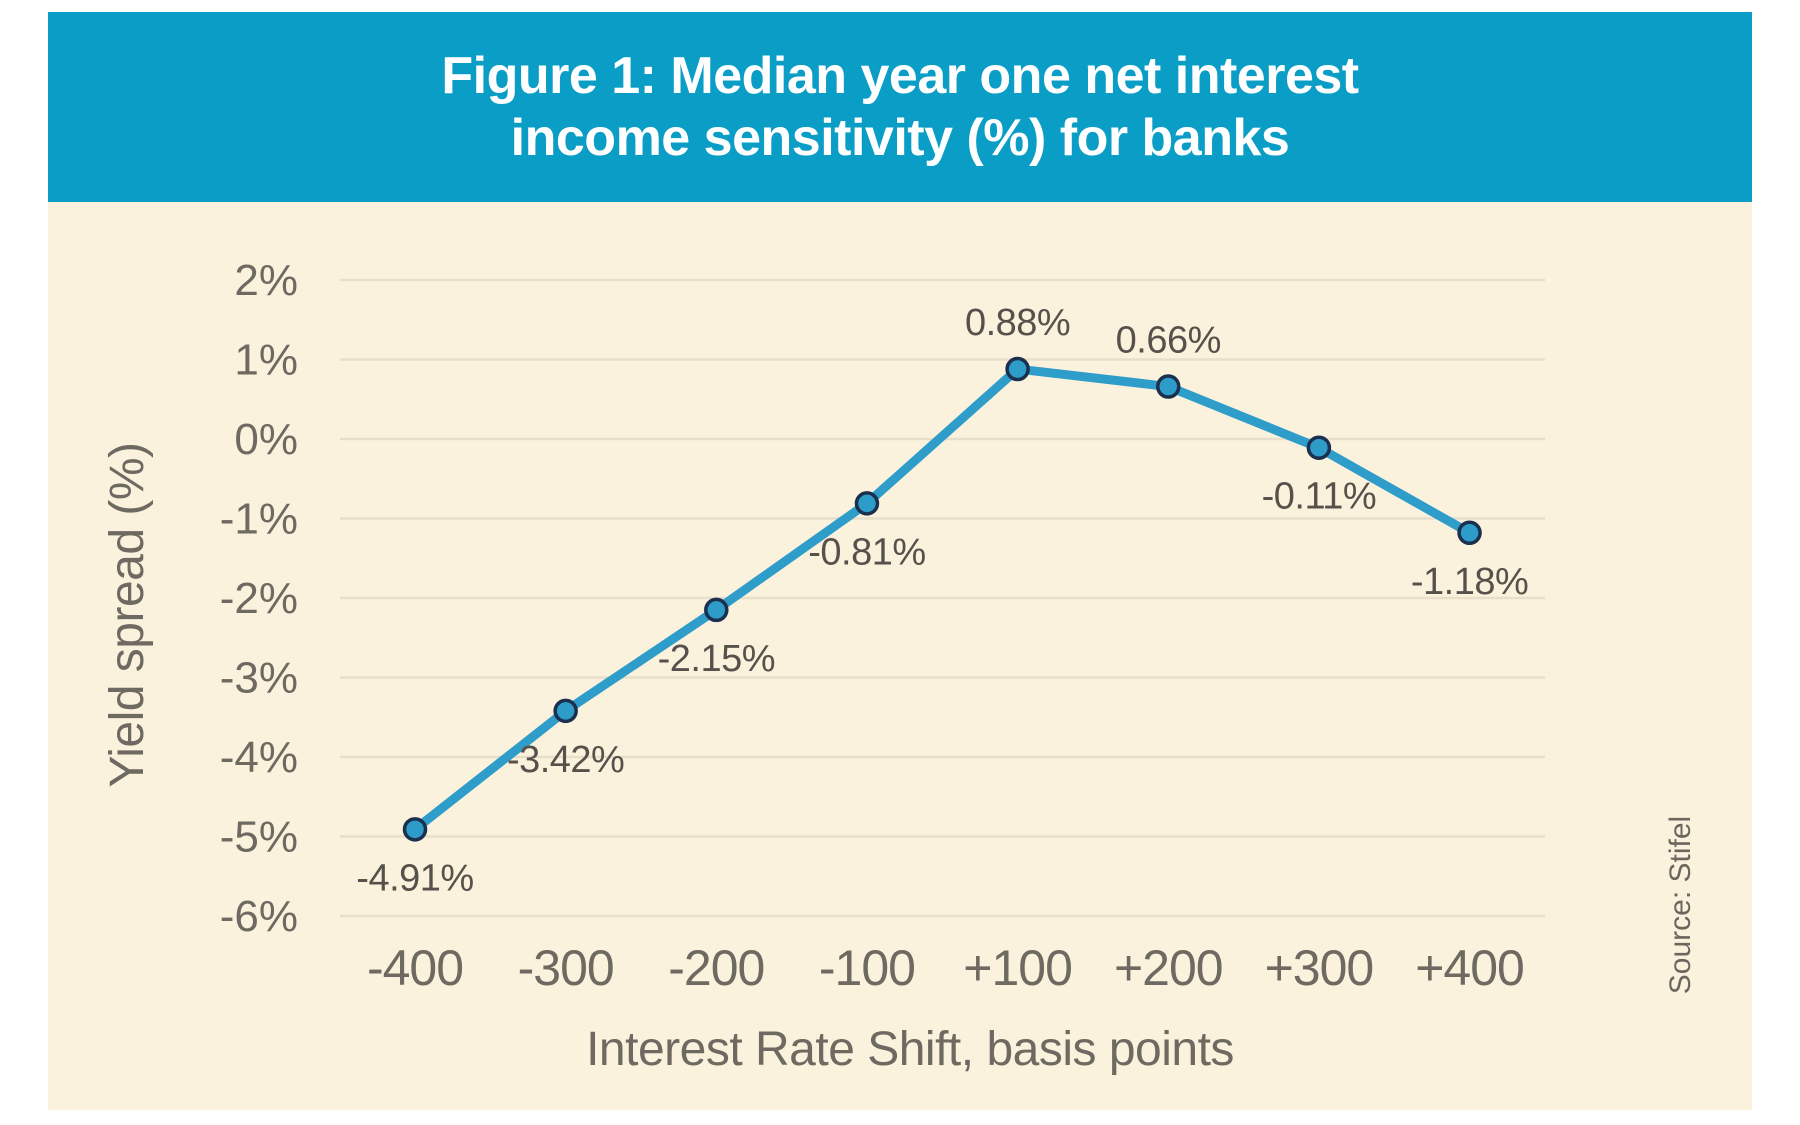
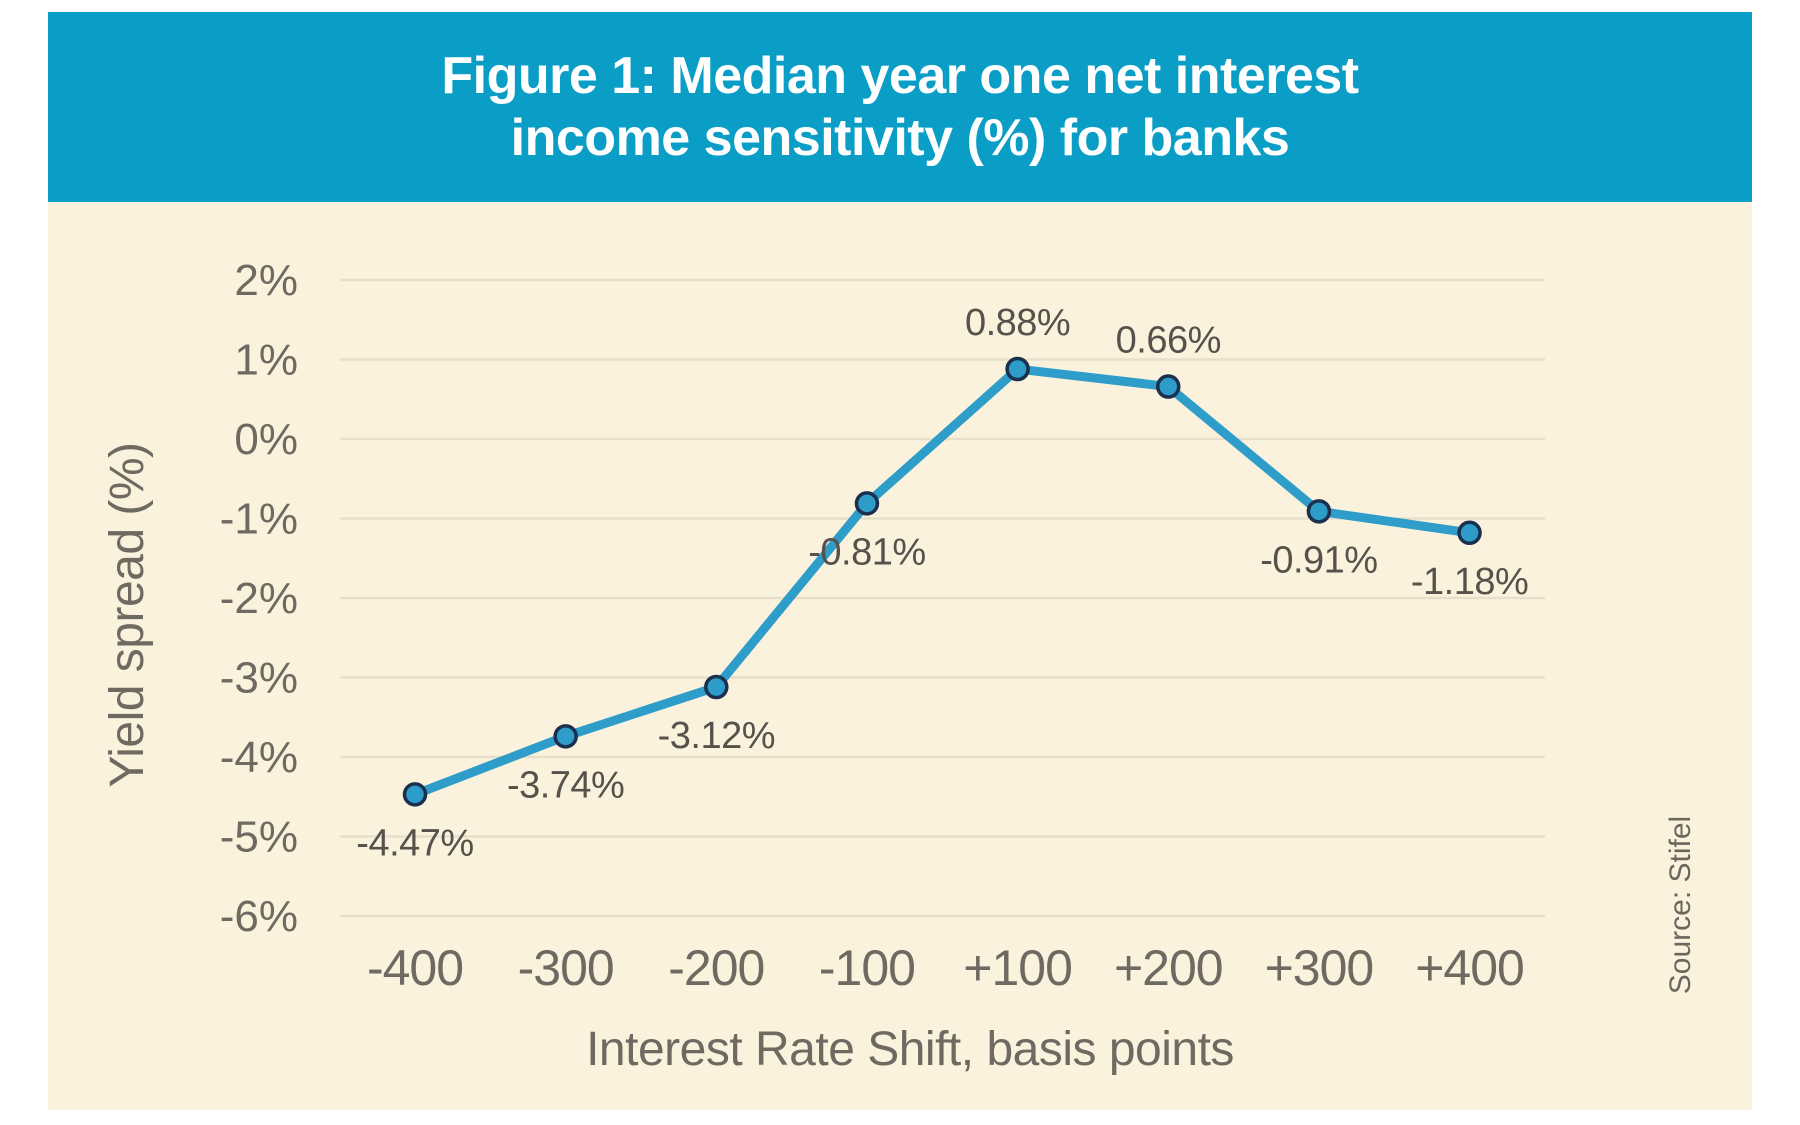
-400: -4.91% -> -4.47%
-300: -3.42% -> -3.74%
-200: -2.15% -> -3.12%
+300: -0.11% -> -0.91%
